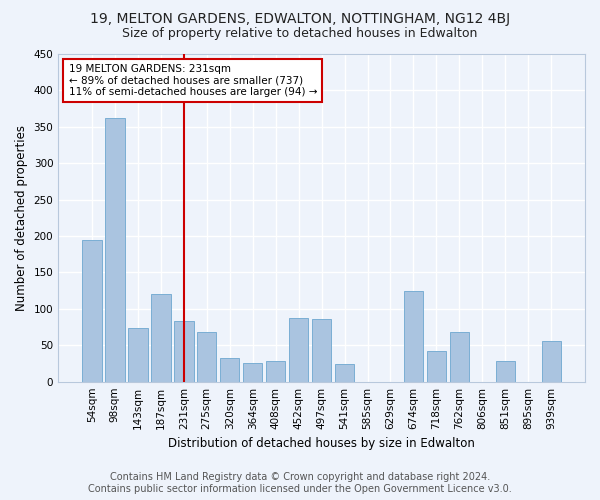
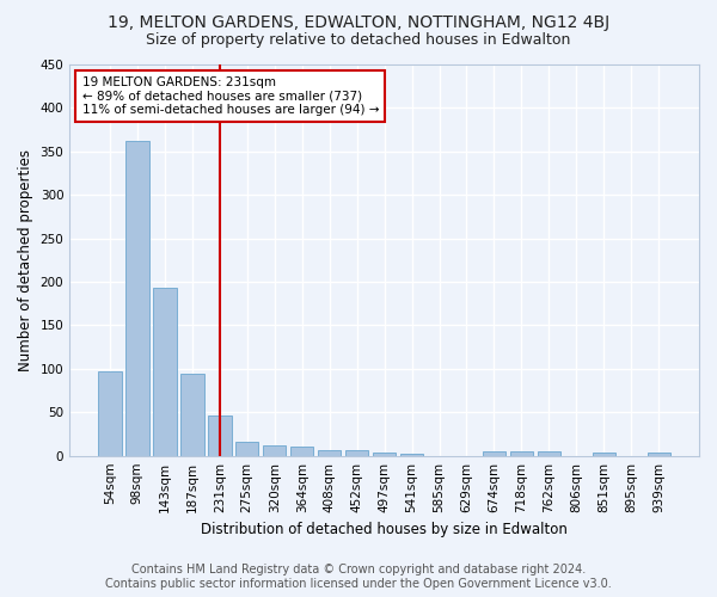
54sqm: 194 -> 97
143sqm: 74 -> 193
187sqm: 120 -> 95
231sqm: 84 -> 46
275sqm: 68 -> 16
320sqm: 32 -> 12
364sqm: 26 -> 10
408sqm: 28 -> 7
452sqm: 88 -> 6
497sqm: 86 -> 3
541sqm: 24 -> 2
674sqm: 124 -> 5
718sqm: 42 -> 5
762sqm: 68 -> 5
851sqm: 28 -> 4
939sqm: 56 -> 4
